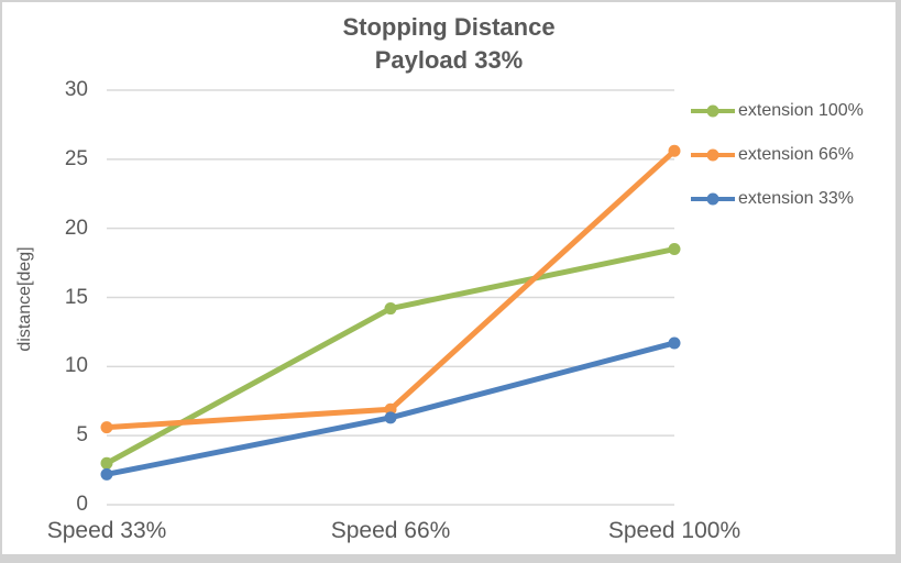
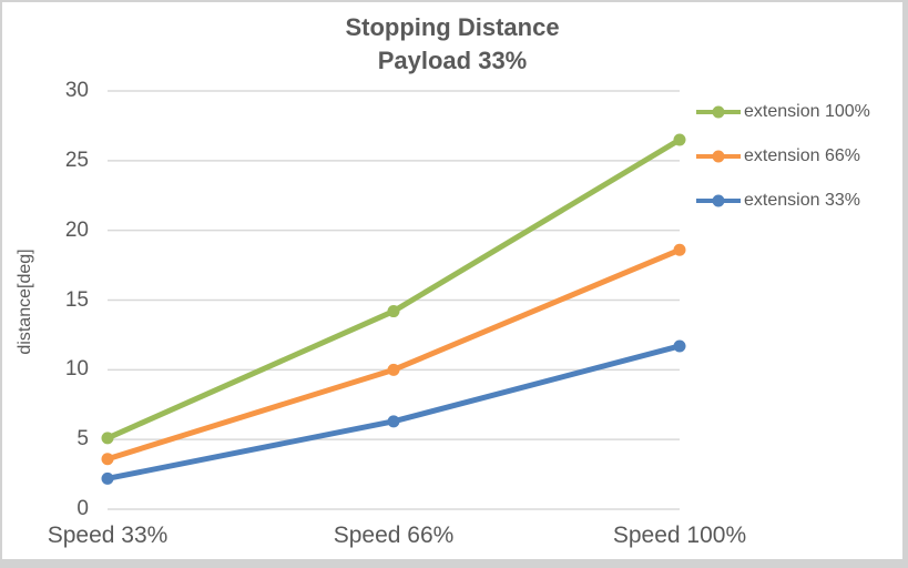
extension 100%/Speed 33%: 3.0 -> 5.1
extension 66%/Speed 33%: 5.6 -> 3.6
extension 66%/Speed 66%: 6.9 -> 10.0
extension 100%/Speed 100%: 18.5 -> 26.5
extension 66%/Speed 100%: 25.6 -> 18.6
